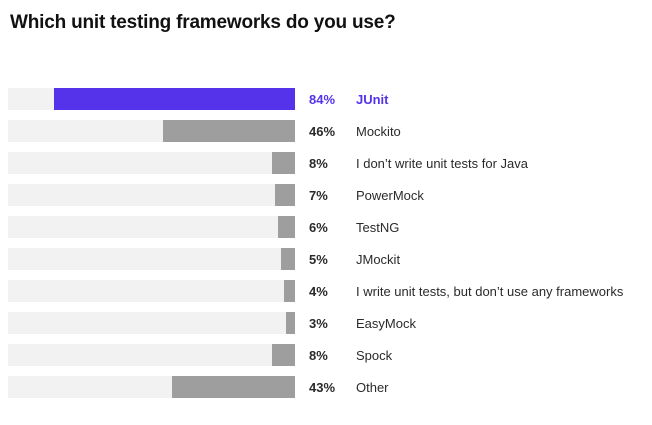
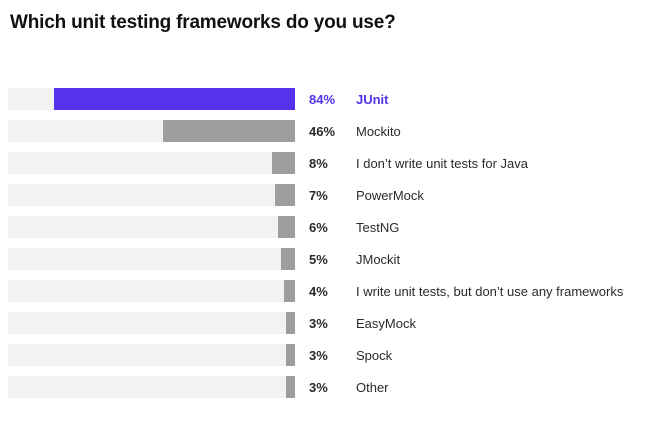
Spock: 8% -> 3%
Other: 43% -> 3%
